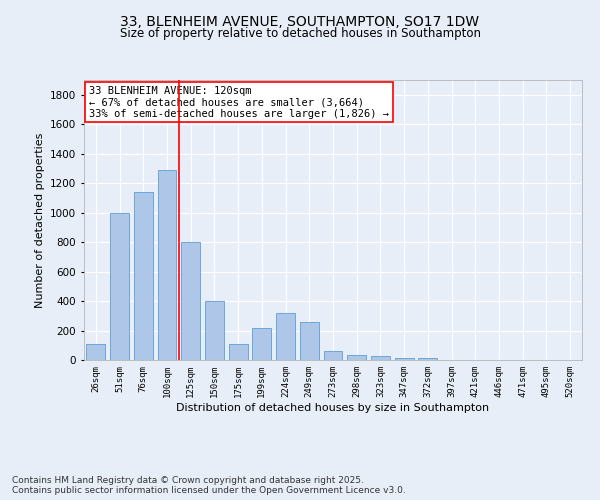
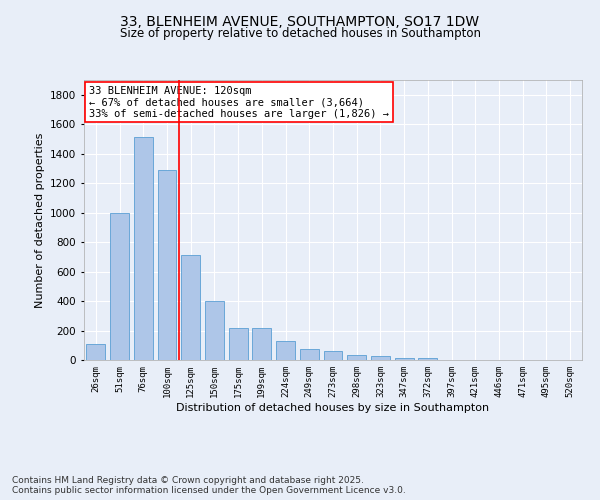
76sqm: 1140 -> 1510
125sqm: 800 -> 710
175sqm: 110 -> 220
224sqm: 320 -> 130
249sqm: 260 -> 80
